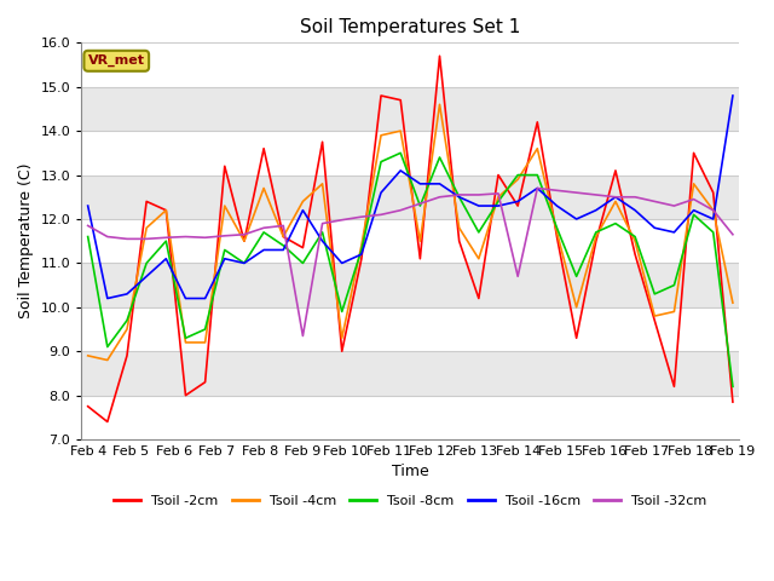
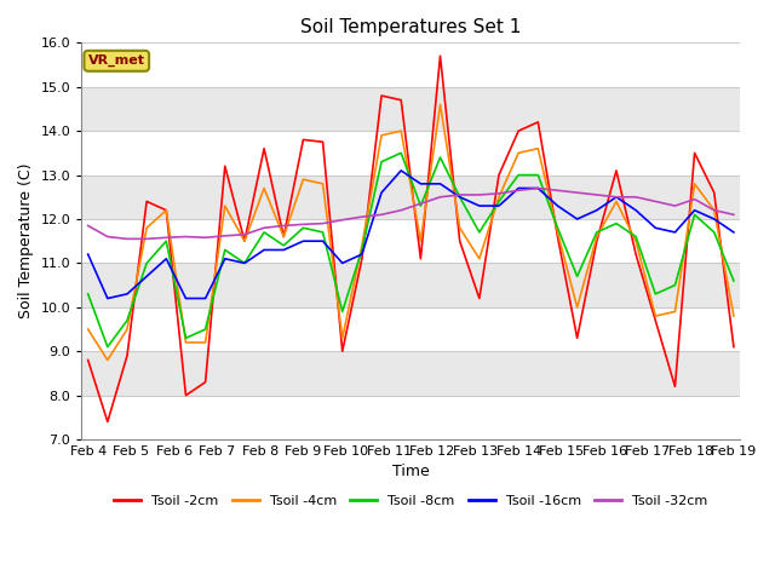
Tsoil -2cm/Feb 4: 7.75 -> 8.80
Tsoil -4cm/Feb 4: 8.9 -> 9.5
Tsoil -8cm/Feb 4: 11.6 -> 10.3
Tsoil -16cm/Feb 4: 12.3 -> 11.2
Tsoil -2cm/Feb 9: 11.35 -> 13.80
Tsoil -4cm/Feb 9: 12.4 -> 12.9
Tsoil -8cm/Feb 9: 11.0 -> 11.8
Tsoil -16cm/Feb 9: 12.2 -> 11.5
Tsoil -32cm/Feb 9: 9.35 -> 11.88
Tsoil -2cm/Feb 14: 12.30 -> 14.00
Tsoil -4cm/Feb 14: 12.9 -> 13.5
Tsoil -16cm/Feb 14: 12.4 -> 12.7
Tsoil -32cm/Feb 14: 10.70 -> 12.65
Tsoil -2cm/Feb 19: 7.85 -> 9.10
Tsoil -4cm/Feb 19: 10.1 -> 9.8
Tsoil -8cm/Feb 19: 8.2 -> 10.6
Tsoil -16cm/Feb 19: 14.8 -> 11.7
Tsoil -32cm/Feb 19: 11.65 -> 12.10
